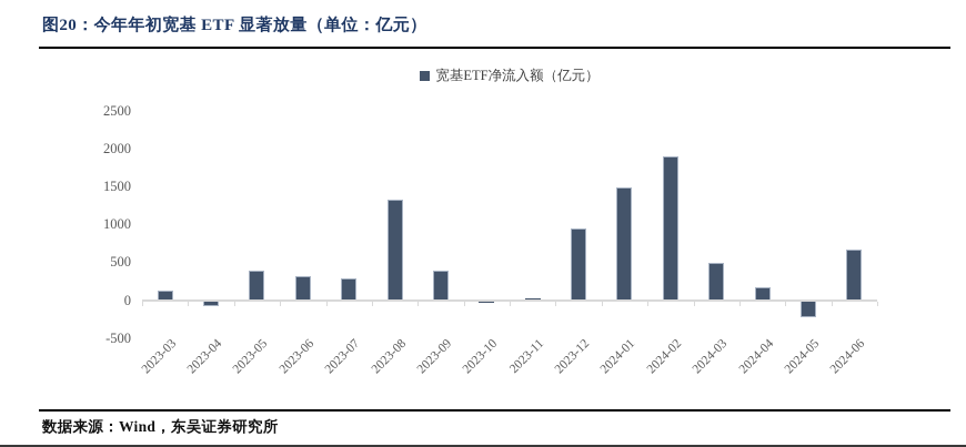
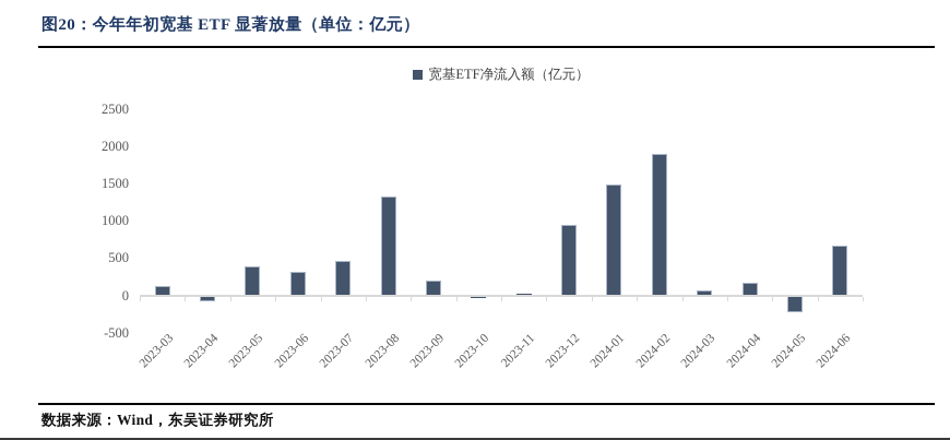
2023-07: 300 -> 500
2023-09: 400 -> 200
2024-03: 500 -> 100
